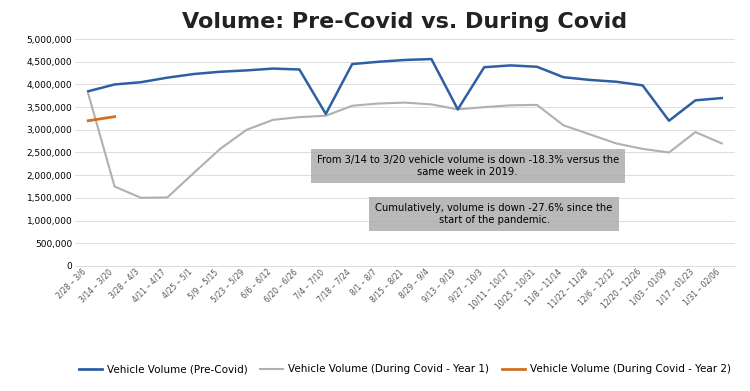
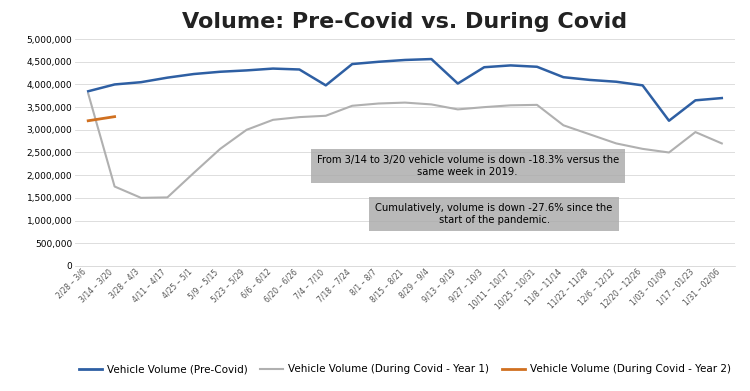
Vehicle Volume (Pre-Covid)/7/4 – 7/10: 3,350,000 -> 3,980,000
Vehicle Volume (Pre-Covid)/9/13 – 9/19: 3,450,000 -> 4,020,000
